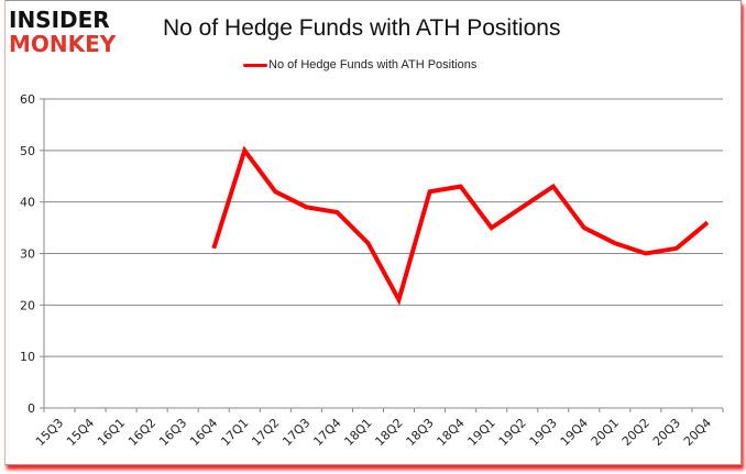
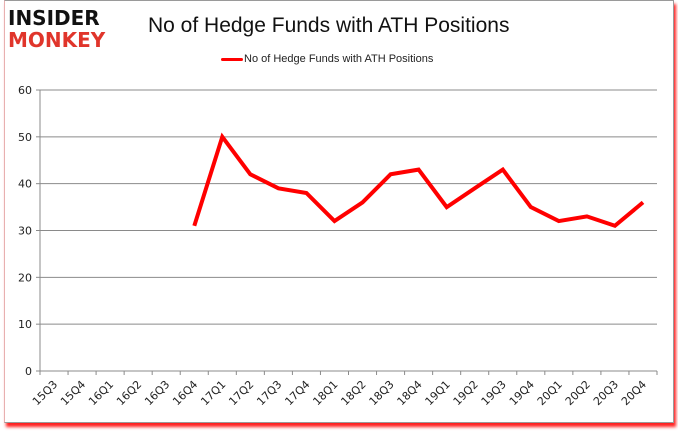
18Q2: 21 -> 36
20Q2: 30 -> 33
